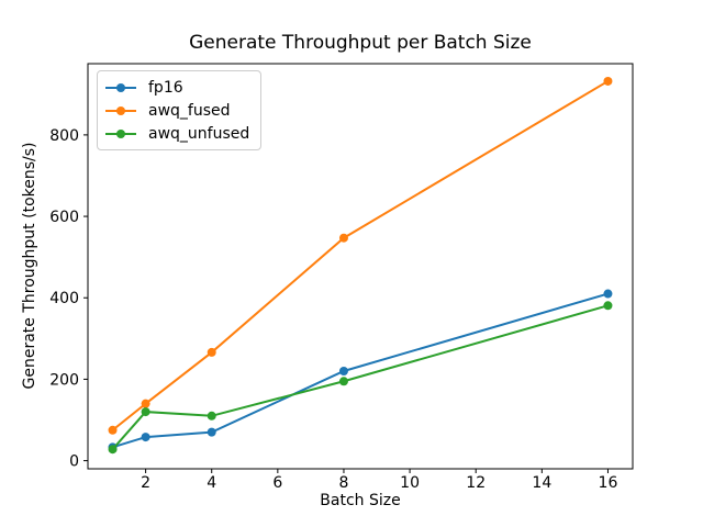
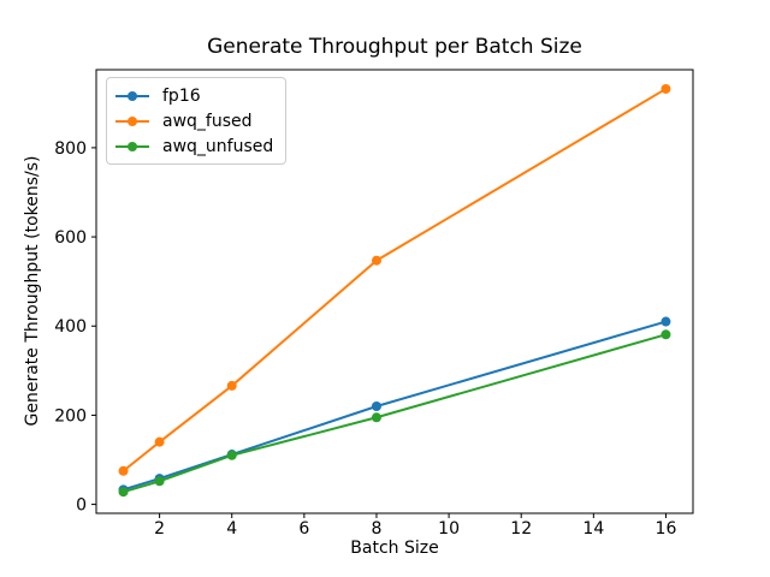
awq_unfused/2: 120 -> 50
fp16/4: 70 -> 110
